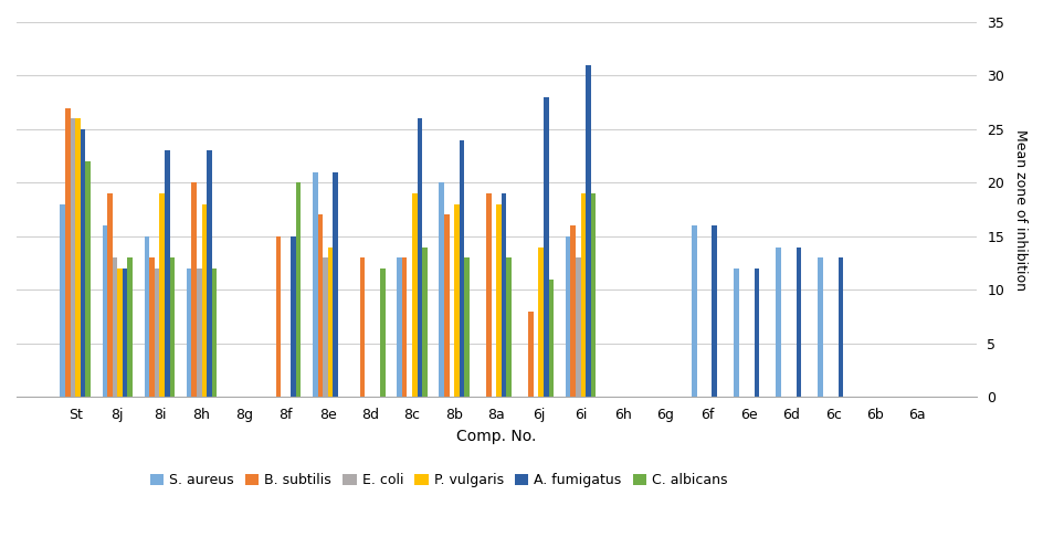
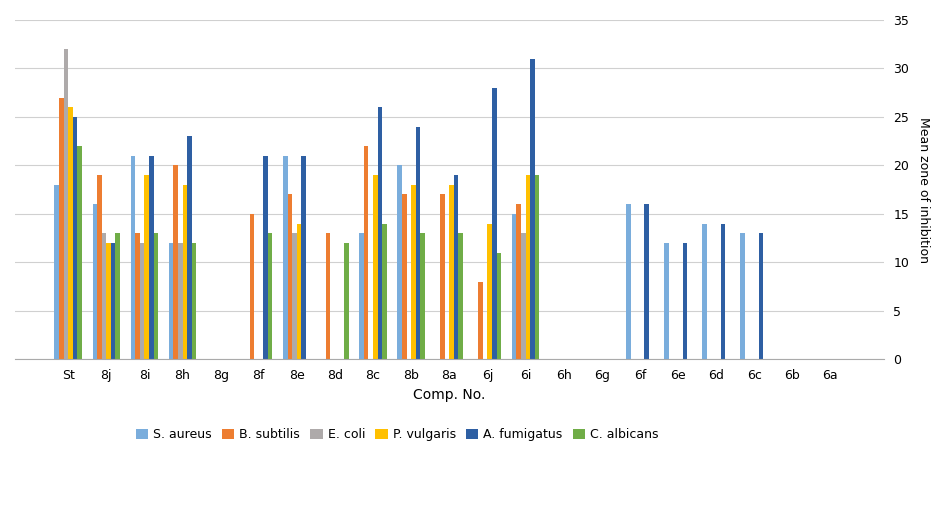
E. coli/St: 26 -> 32
S. aureus/8i: 15 -> 21
A. fumigatus/8i: 23 -> 21
A. fumigatus/8f: 15 -> 21
C. albicans/8f: 20 -> 13
B. subtilis/8c: 13 -> 22
B. subtilis/8a: 19 -> 17
